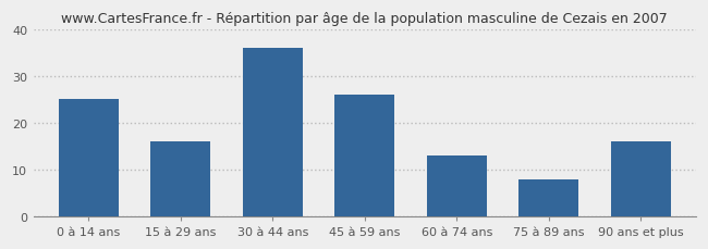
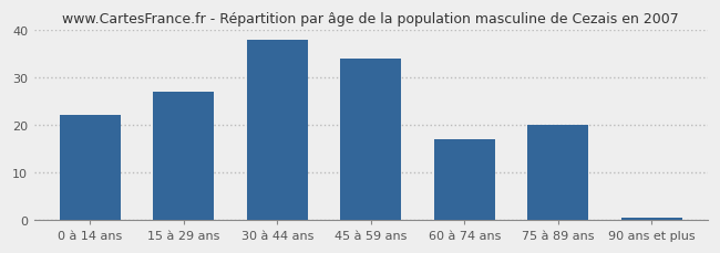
0 à 14 ans: 25.0 -> 22.0
15 à 29 ans: 16.0 -> 27.0
30 à 44 ans: 36.0 -> 38.0
45 à 59 ans: 26.0 -> 34.0
60 à 74 ans: 13.0 -> 17.0
75 à 89 ans: 8.0 -> 20.0
90 ans et plus: 16.0 -> 0.5
